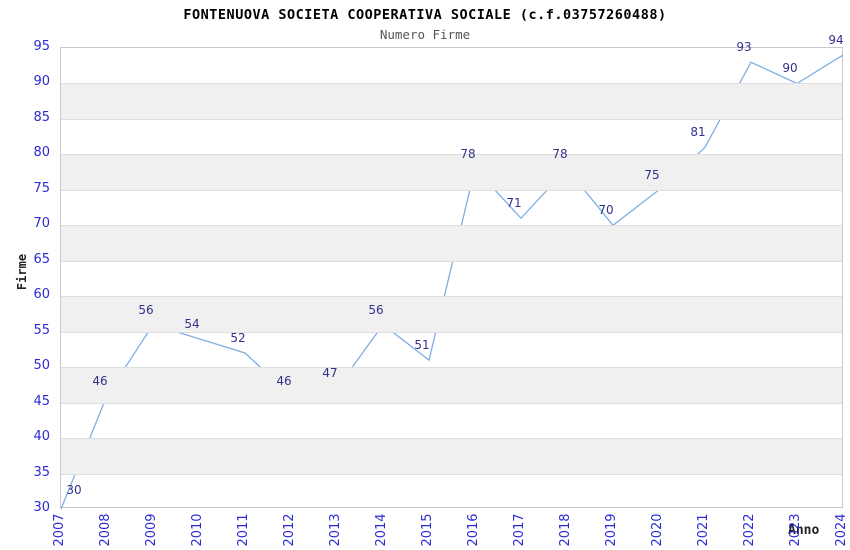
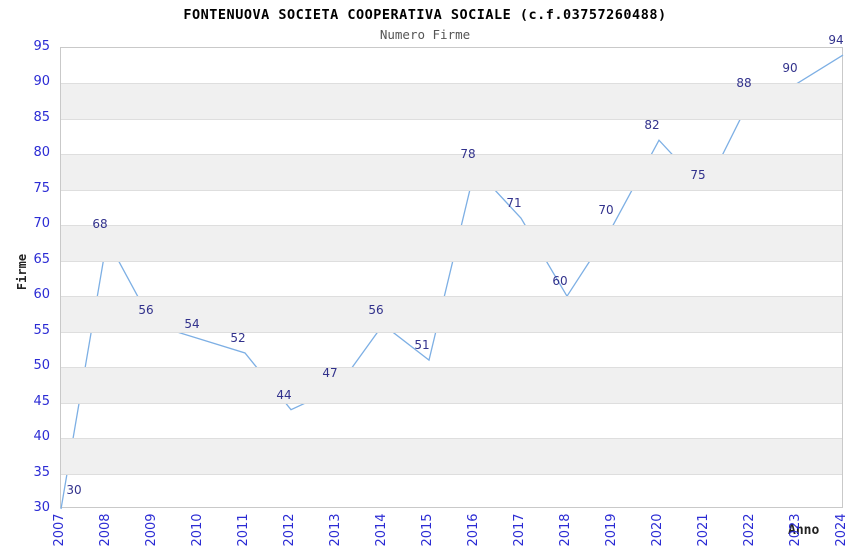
2008: 46 -> 68
2012: 46 -> 44
2018: 78 -> 60
2020: 75 -> 82
2021: 81 -> 75
2022: 93 -> 88
